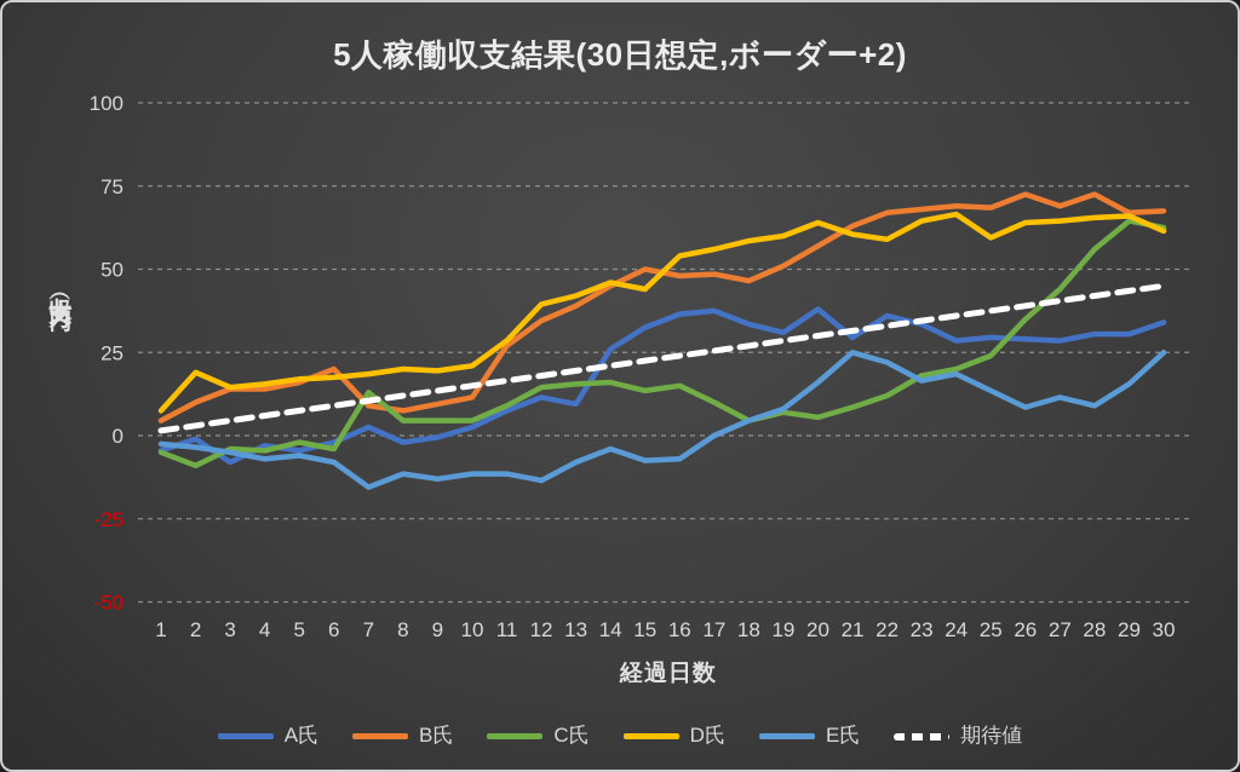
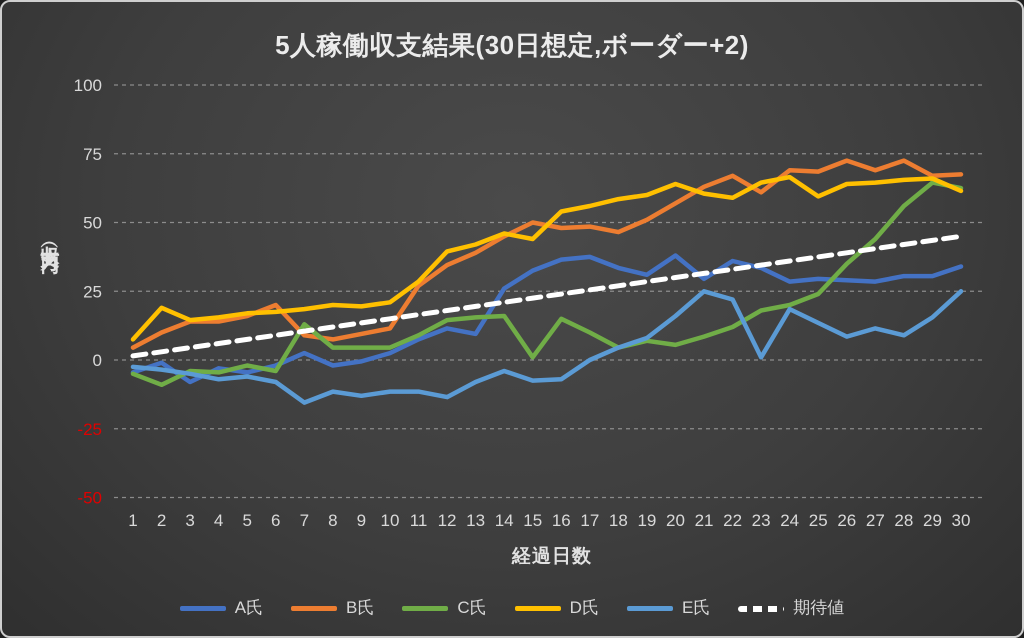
C氏/15: 14 -> 1
B氏/23: 68 -> 61
E氏/23: 16 -> 1
